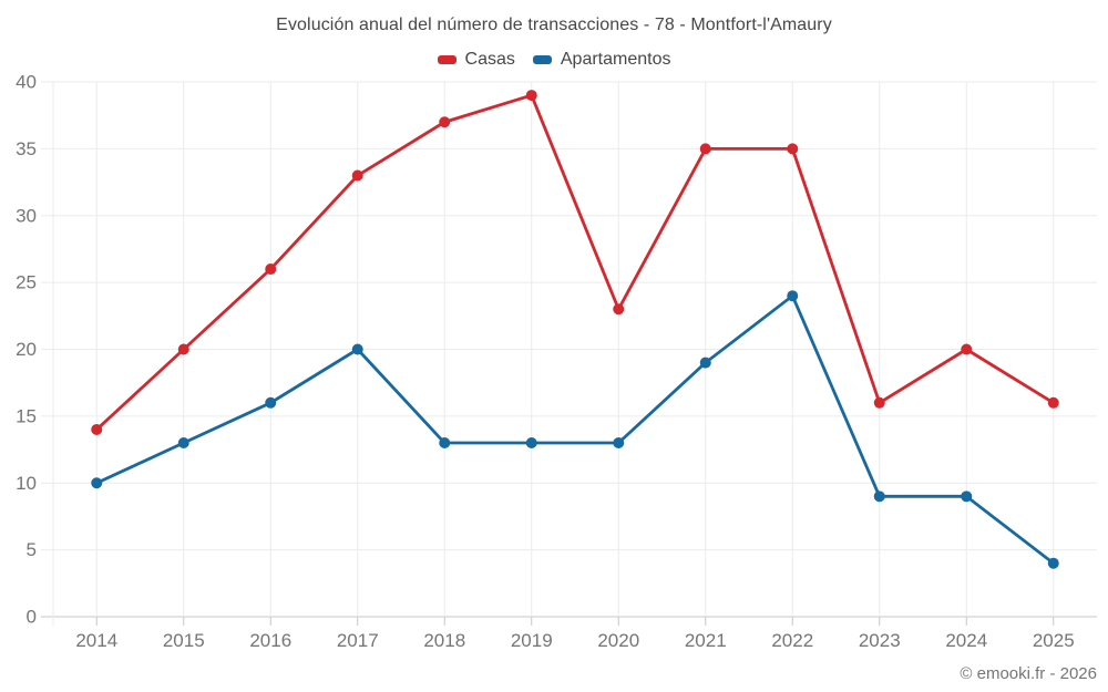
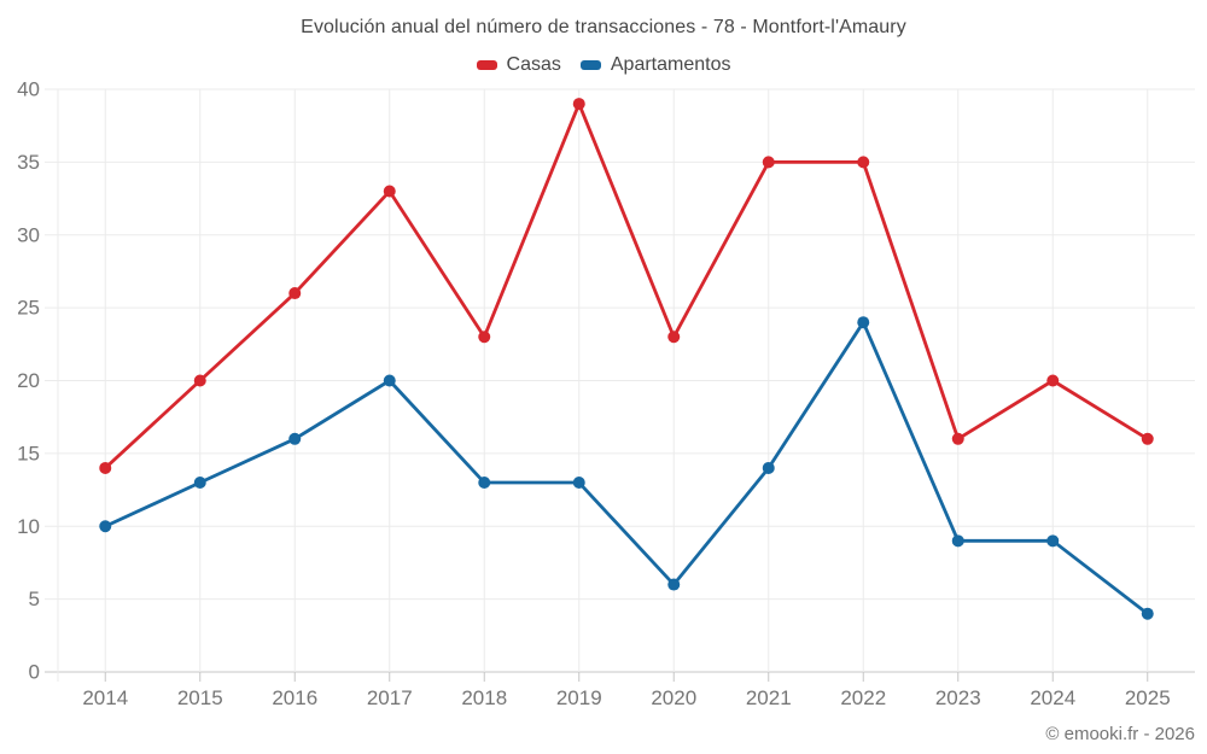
Casas/2018: 37 -> 23
Apartamentos/2020: 13 -> 6
Apartamentos/2021: 19 -> 14
